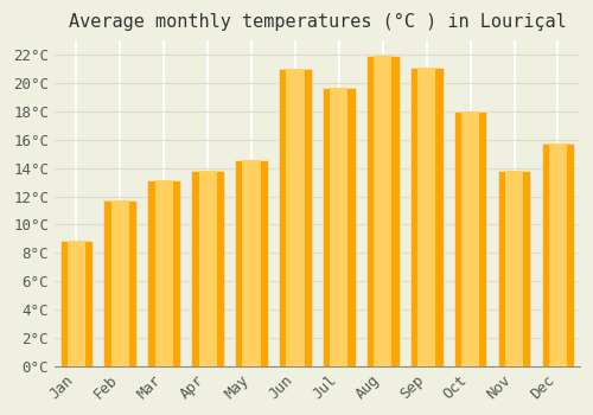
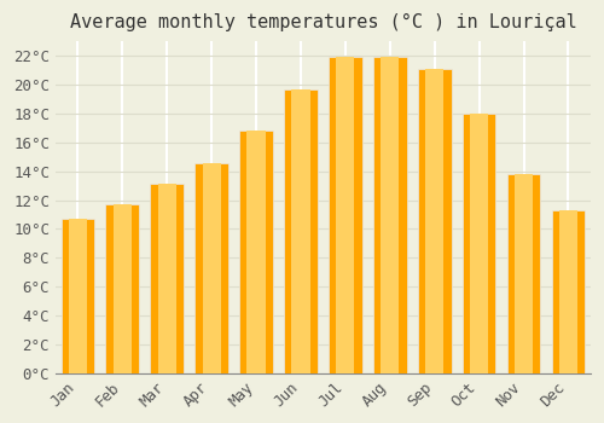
Jan: 8.9°C -> 10.7°C
Apr: 13.8°C -> 14.6°C
May: 14.6°C -> 16.8°C
Jun: 21.0°C -> 19.7°C
Jul: 19.7°C -> 21.9°C
Dec: 15.7°C -> 11.3°C
